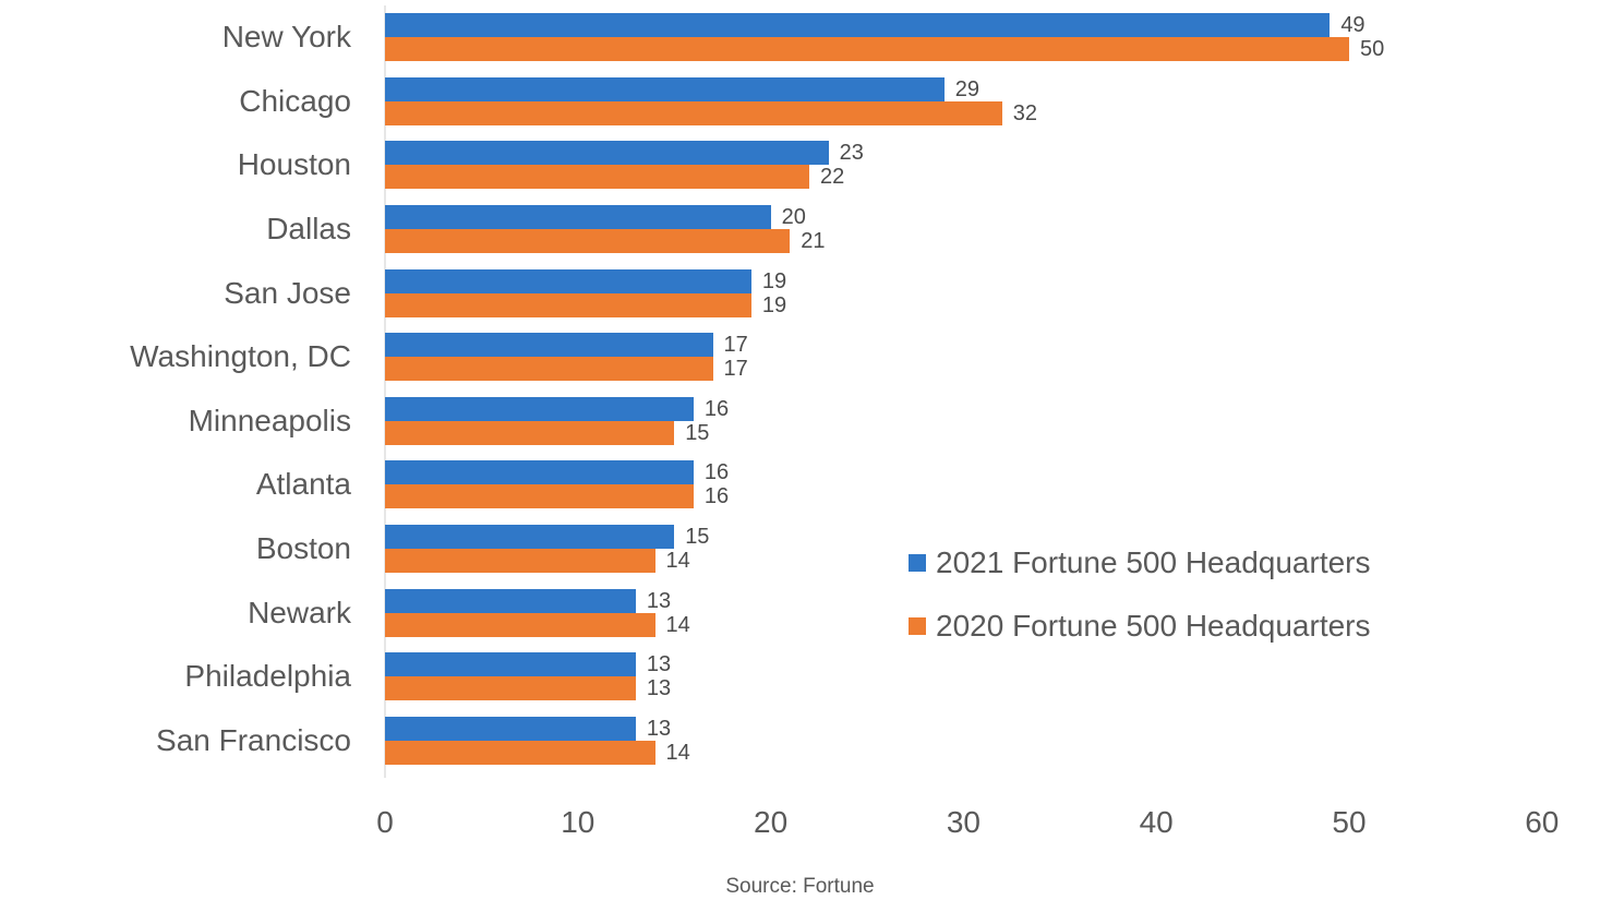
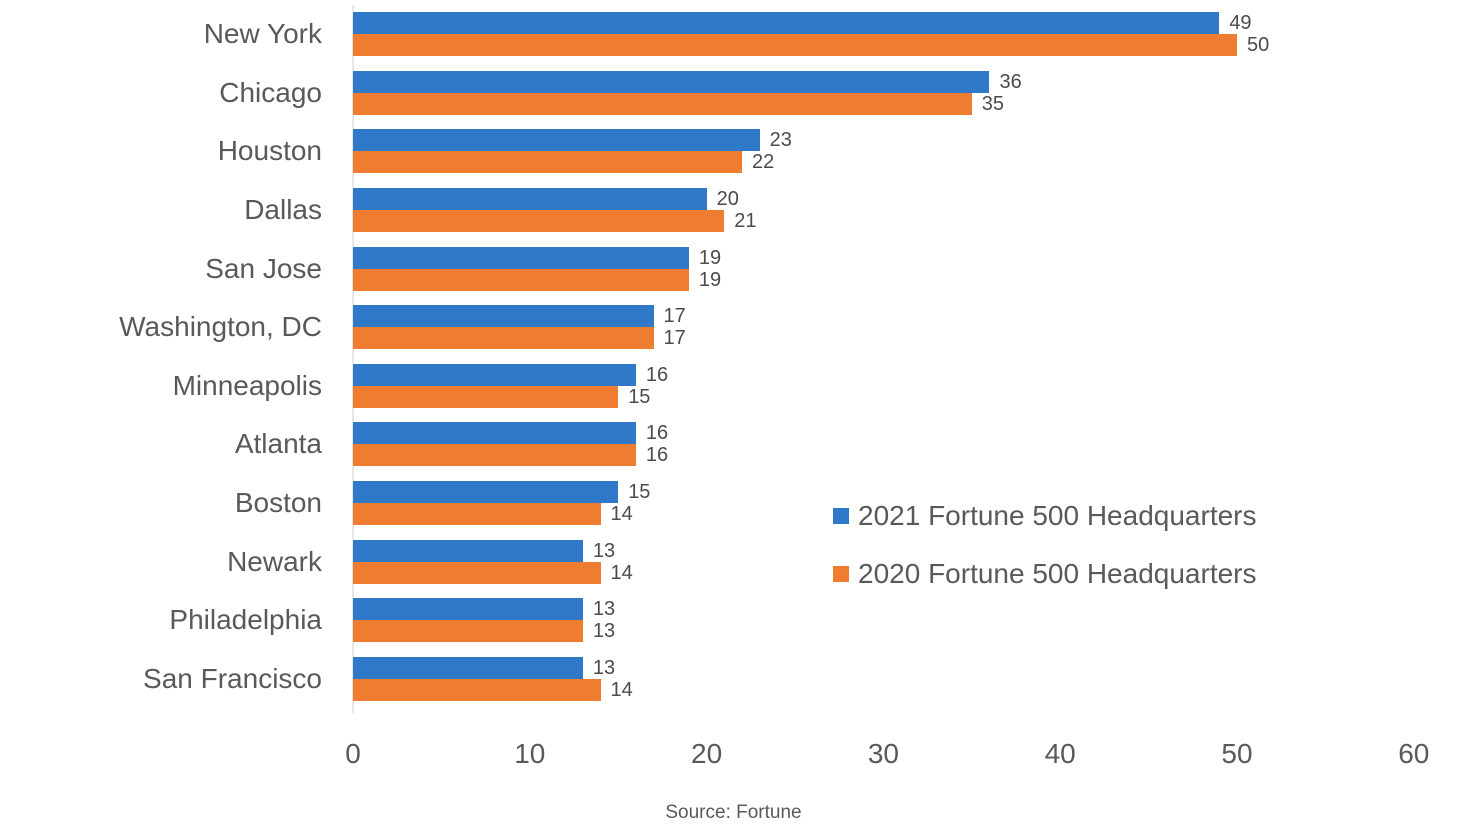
2021 Fortune 500 Headquarters/Chicago: 29 -> 36
2020 Fortune 500 Headquarters/Chicago: 32 -> 35
